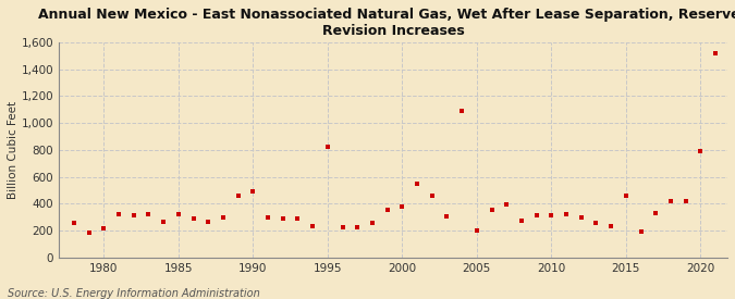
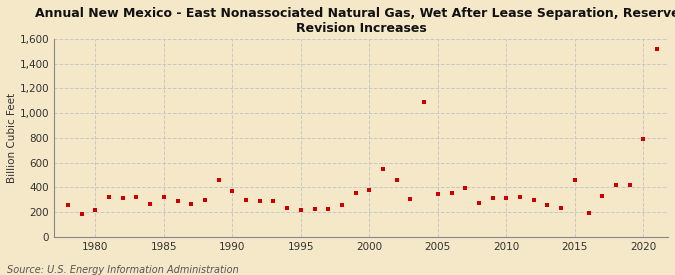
1990: 490 -> 370
1995: 820 -> 220
2005: 200 -> 340
